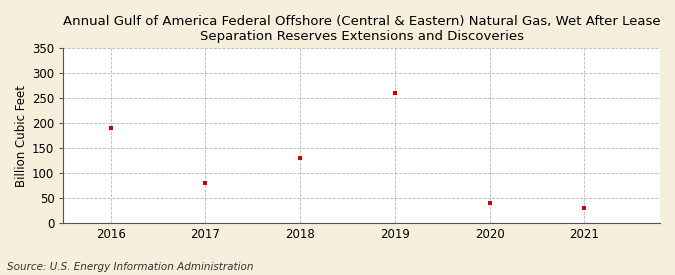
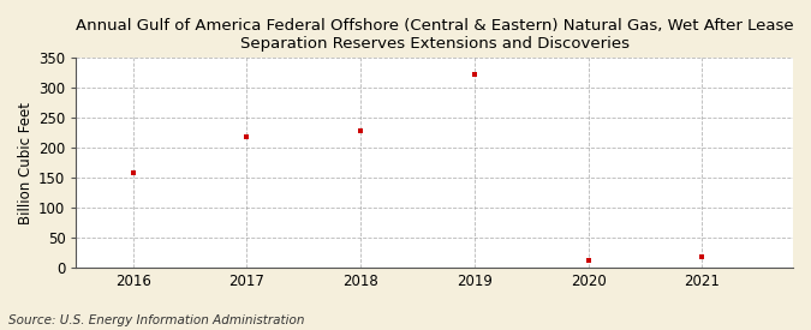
2016: 190 -> 158
2017: 80 -> 218
2018: 130 -> 228
2019: 260 -> 322
2020: 40 -> 12
2021: 30 -> 18
